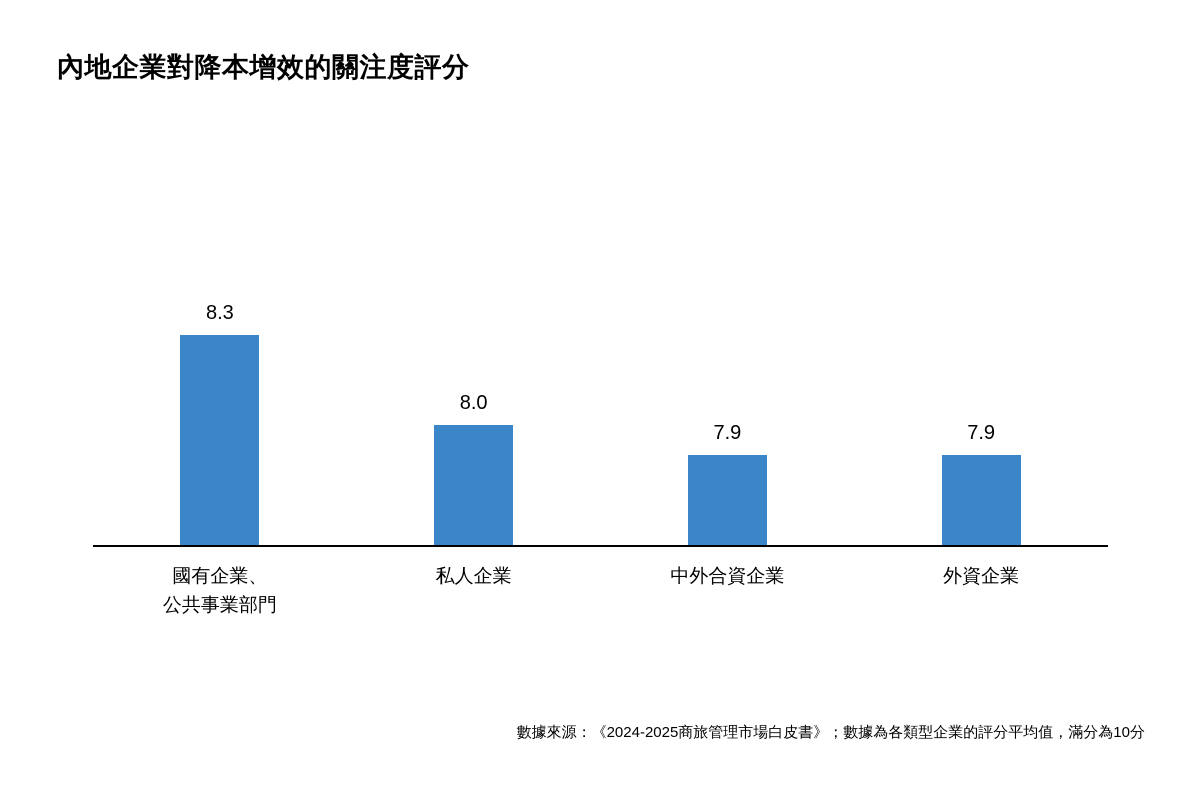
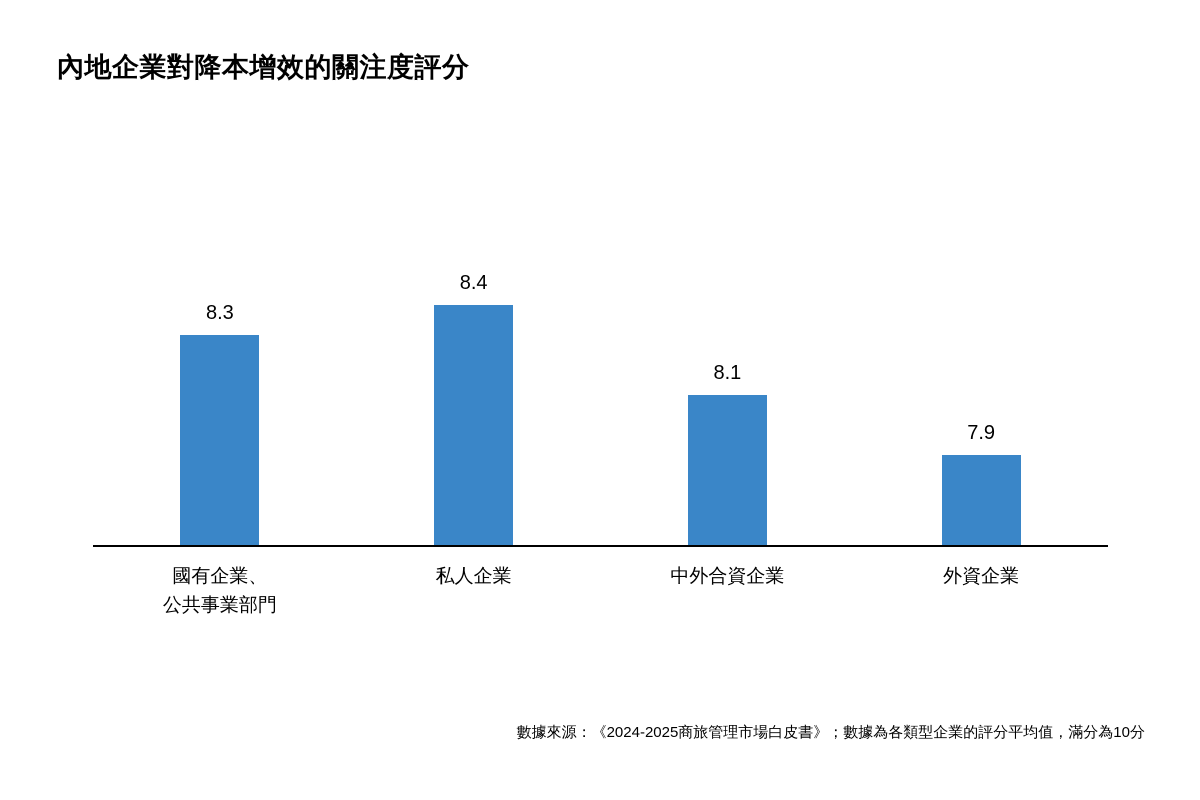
私人企業: 8.0 -> 8.4
中外合資企業: 7.9 -> 8.1
